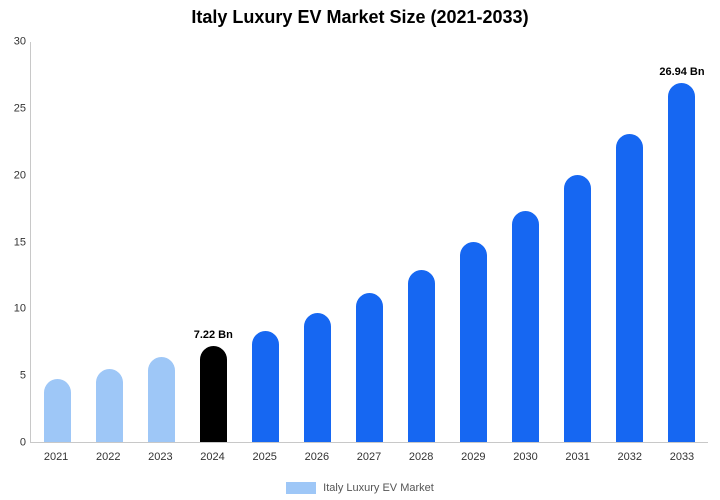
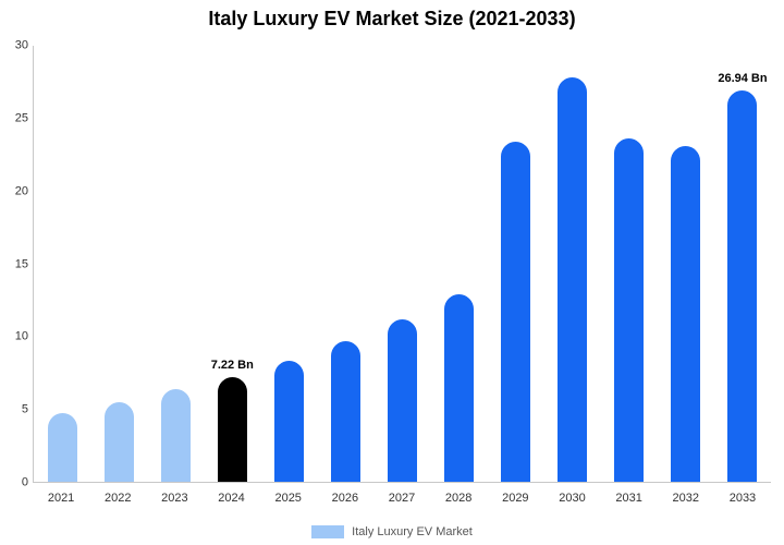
2029: 15.0 -> 23.4
2030: 17.3 -> 27.8
2031: 20.0 -> 23.6
